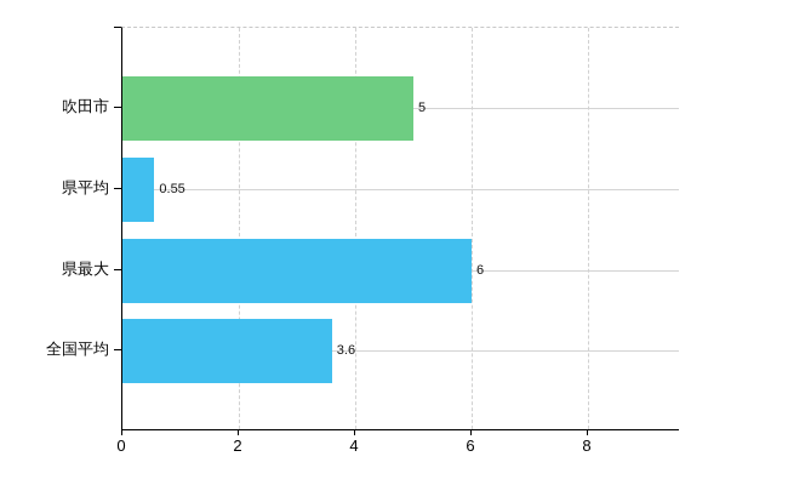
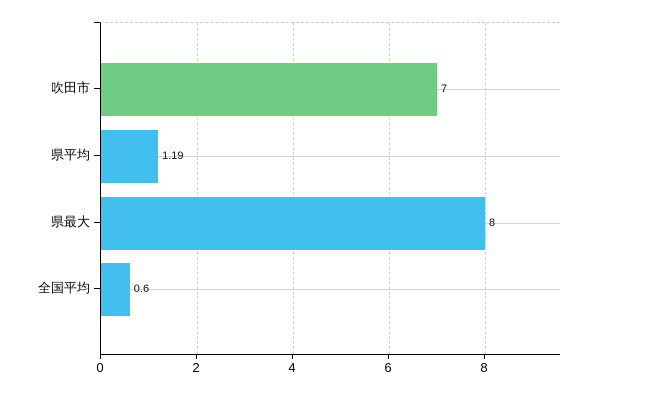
吹田市: 5 -> 7
県平均: 0.55 -> 1.19
県最大: 6 -> 8
全国平均: 3.6 -> 0.6
